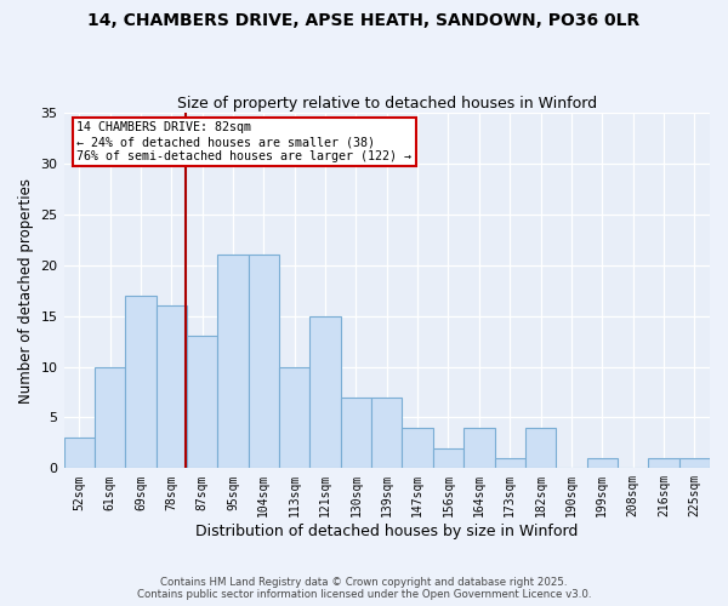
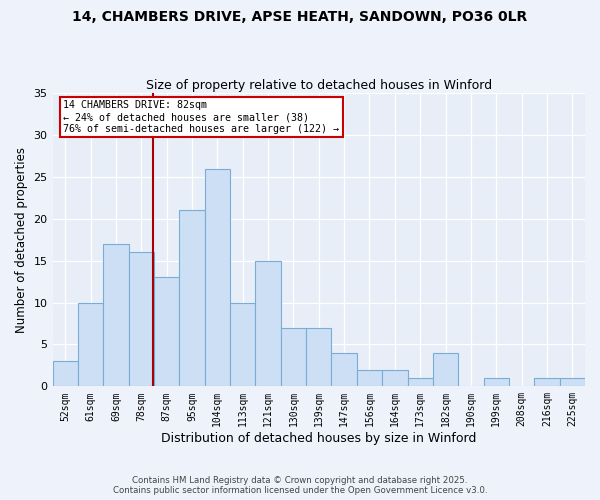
104sqm: 21 -> 26
164sqm: 4 -> 2
